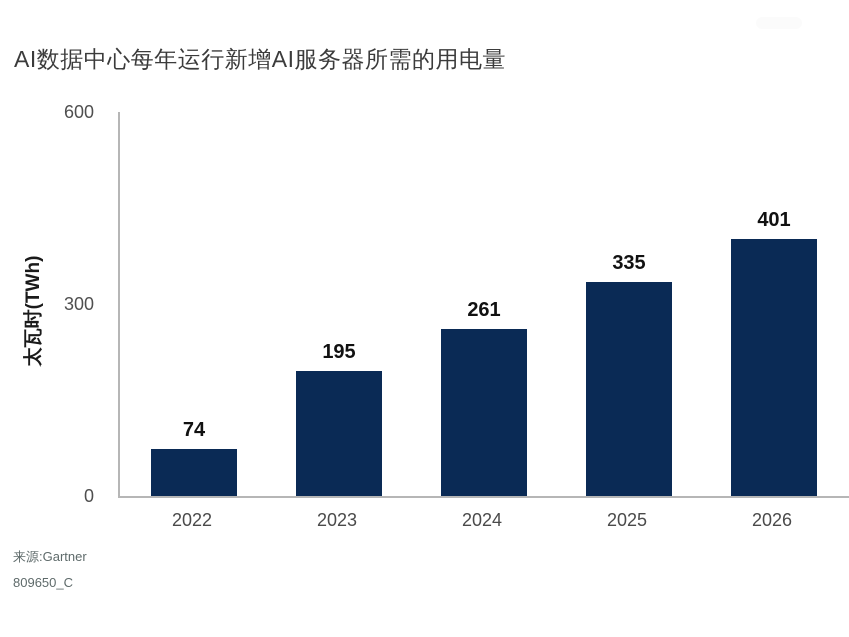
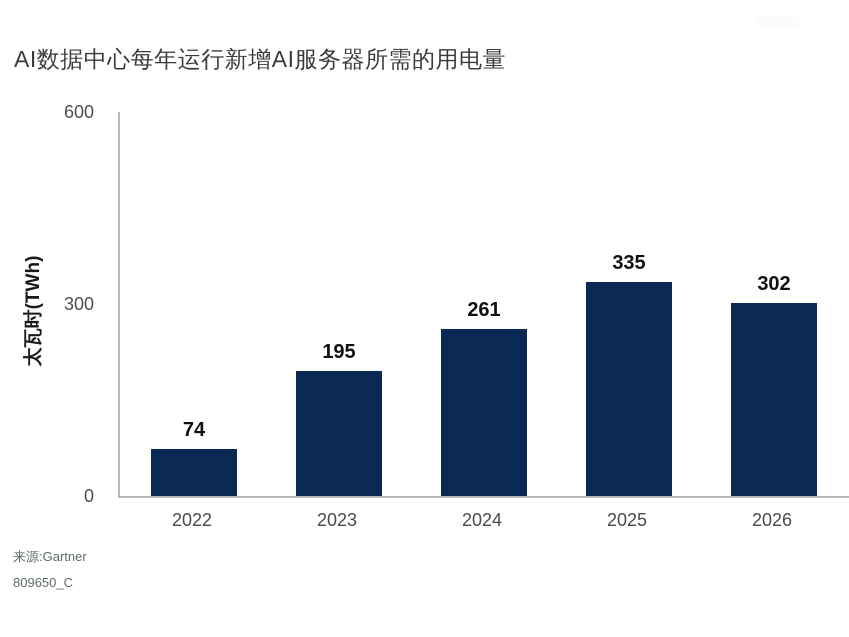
2026: 401 -> 302
